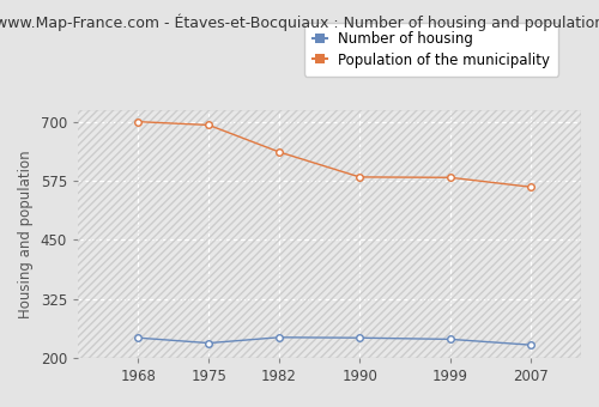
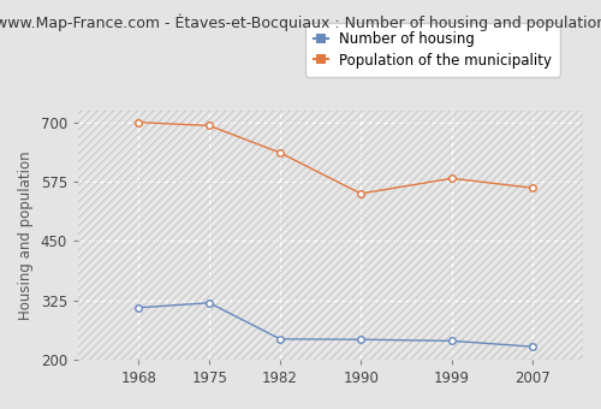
Number of housing/1968: 243 -> 310
Number of housing/1975: 232 -> 320
Population of the municipality/1990: 583 -> 550
